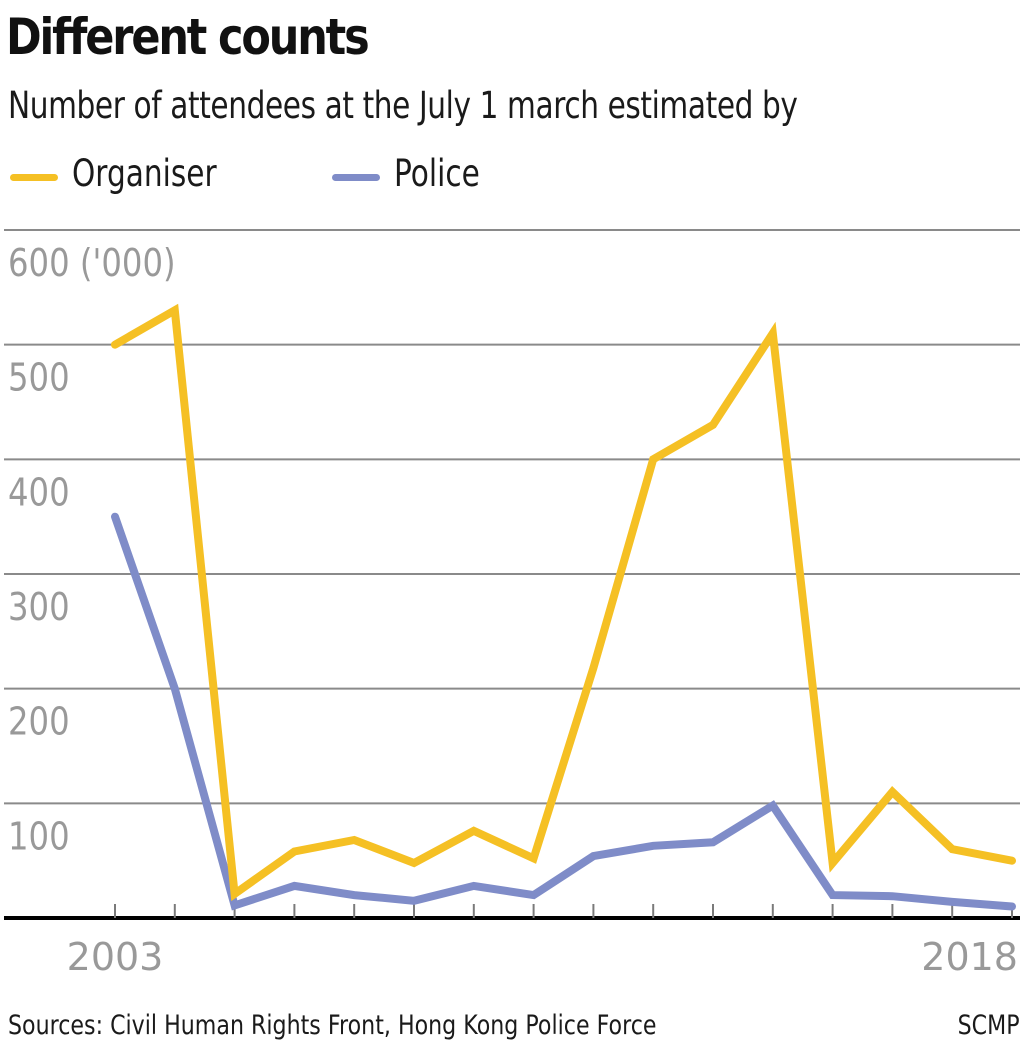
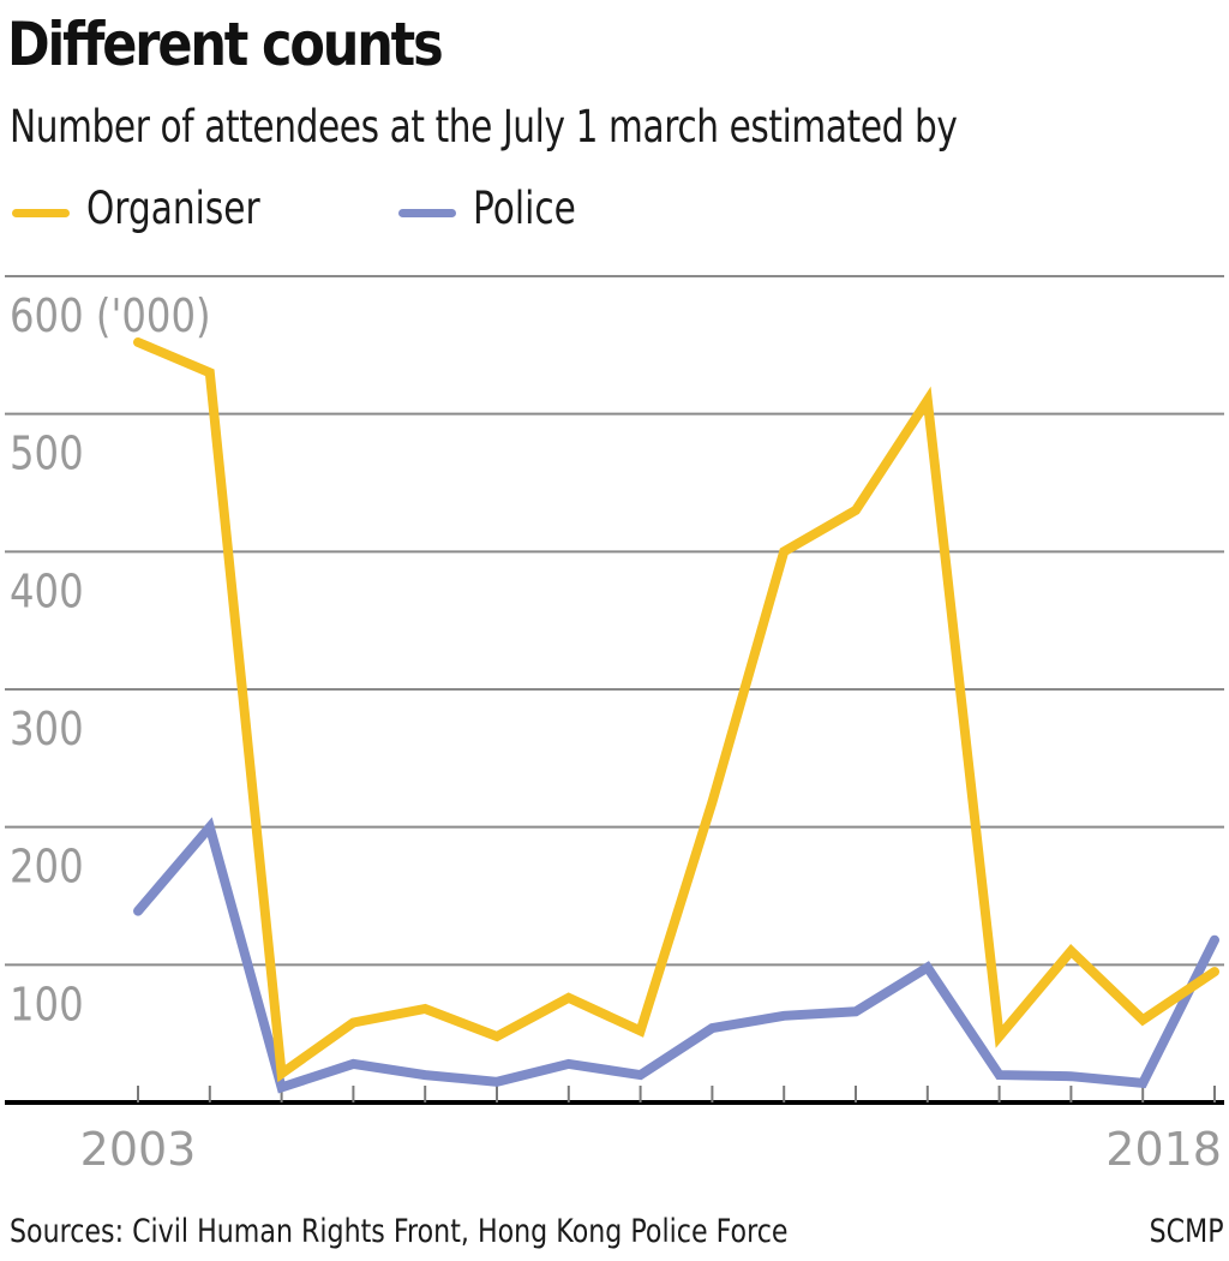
Organiser/2003: 500 -> 552
Police/2003: 350 -> 139
Organiser/2018: 50 -> 95
Police/2018: 10 -> 118
